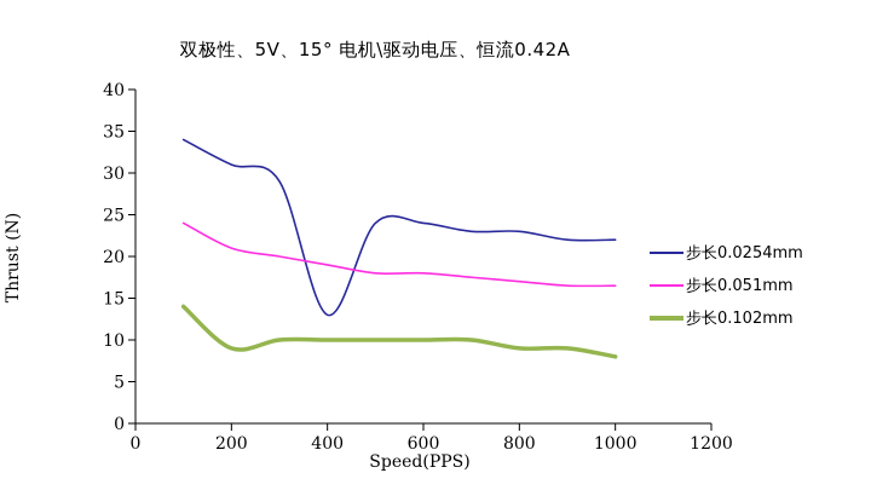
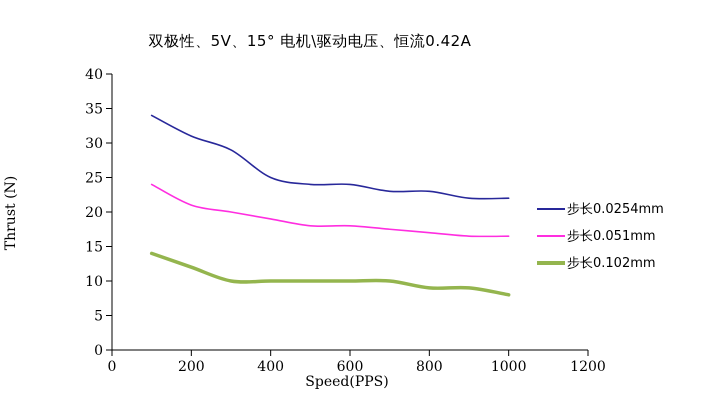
步长0.102mm/200: 9 -> 12
步长0.0254mm/400: 13 -> 25
